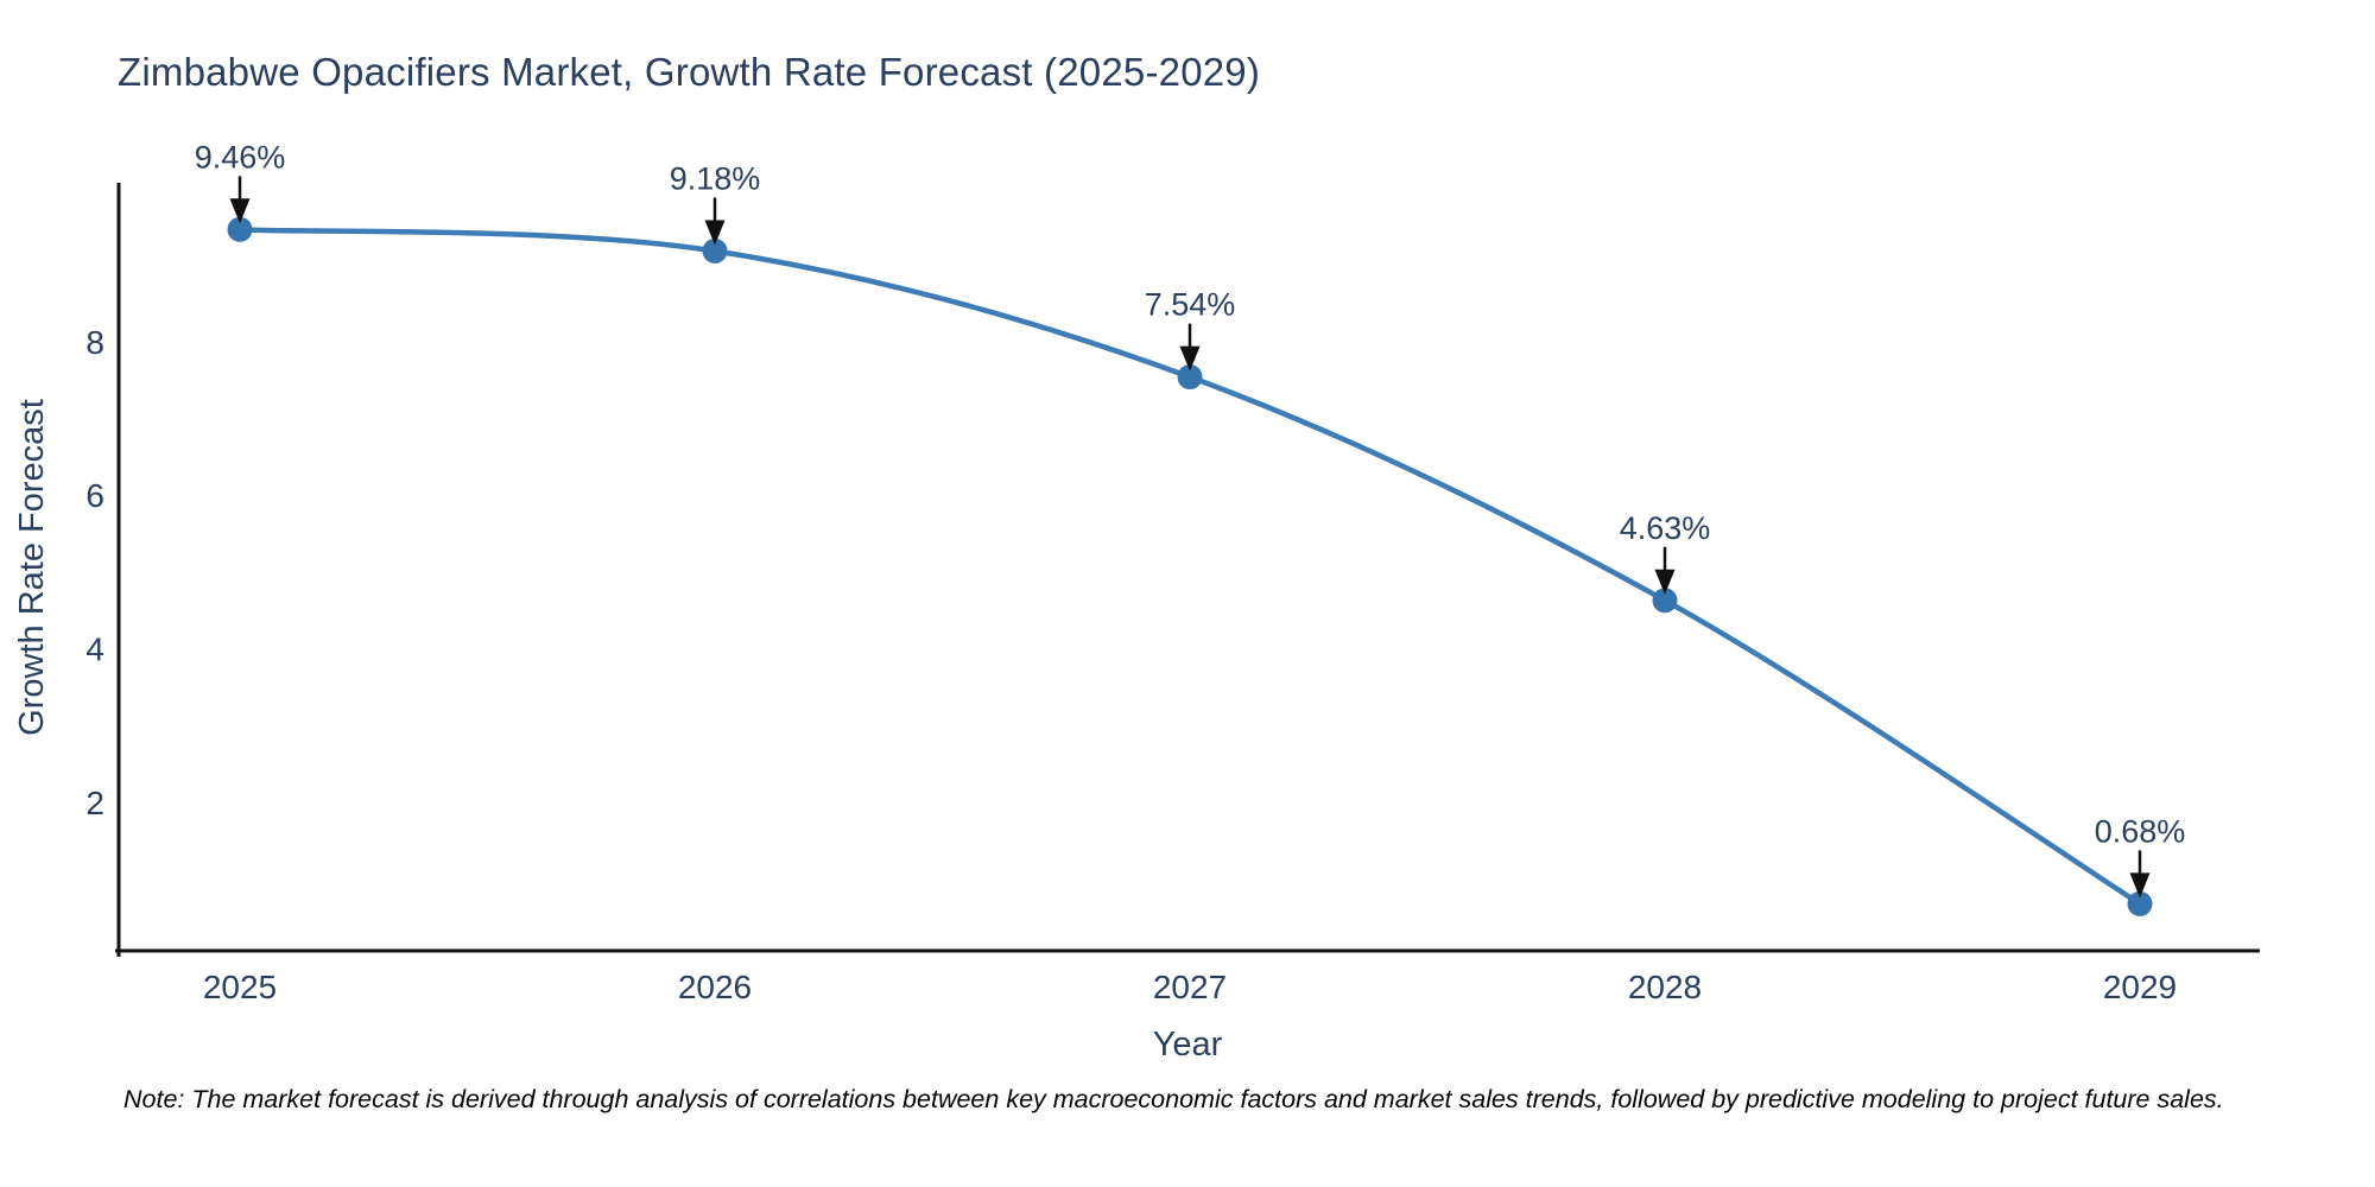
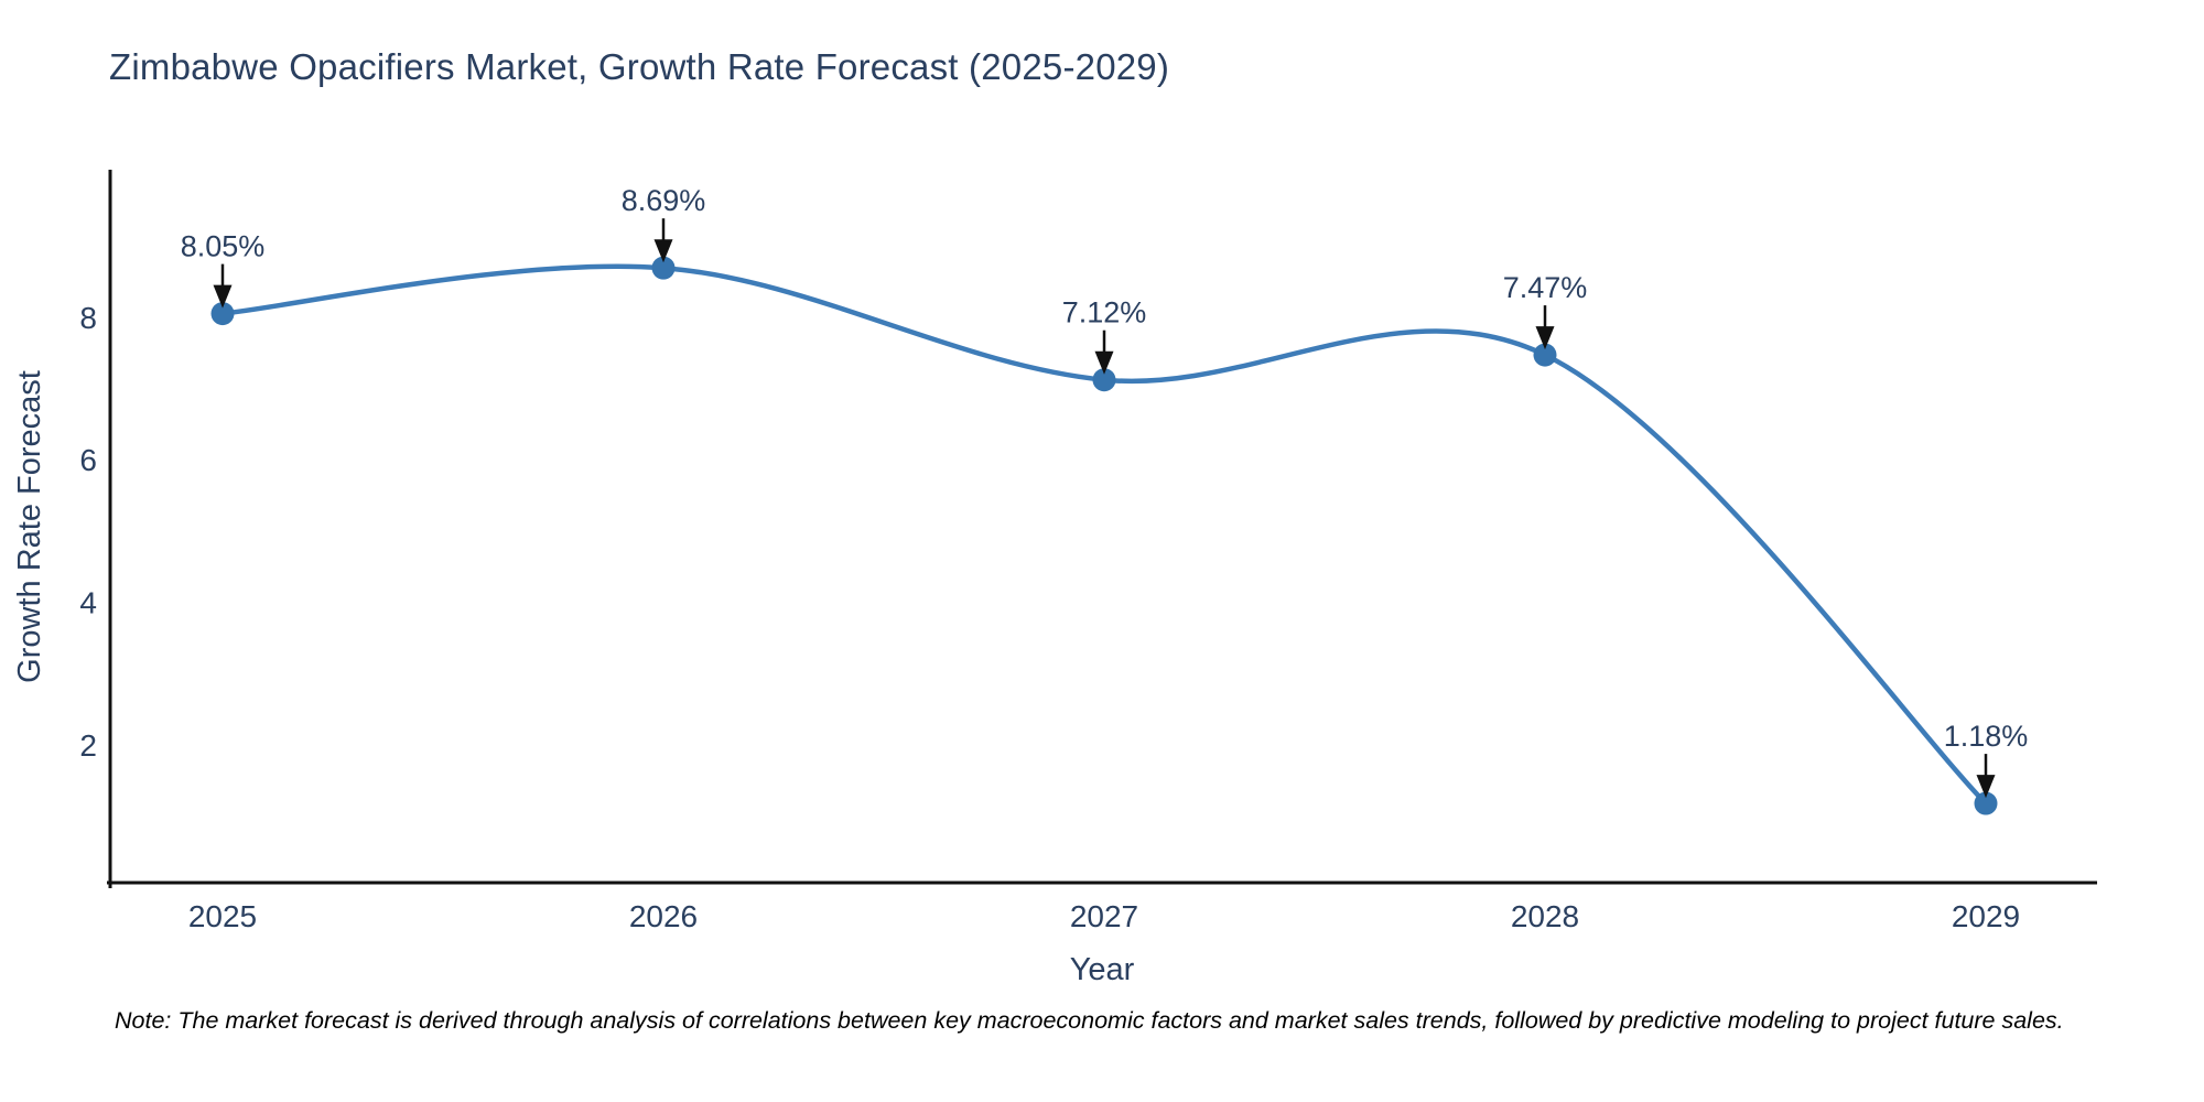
2025: 9.46% -> 8.05%
2026: 9.18% -> 8.69%
2027: 7.54% -> 7.12%
2028: 4.63% -> 7.47%
2029: 0.68% -> 1.18%
